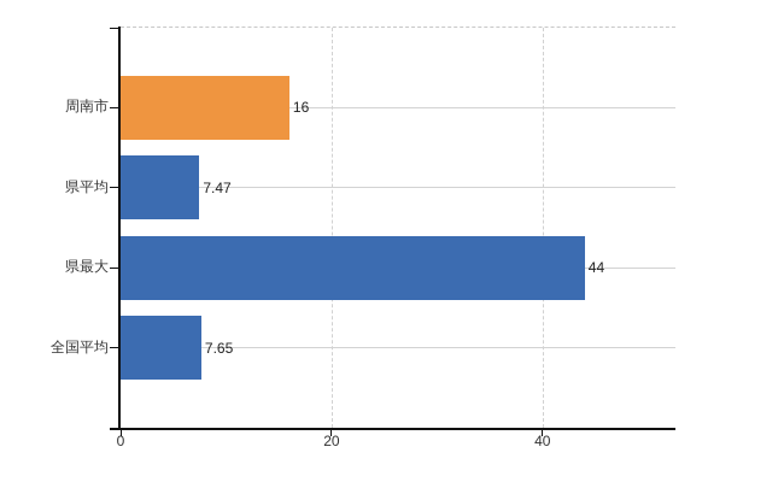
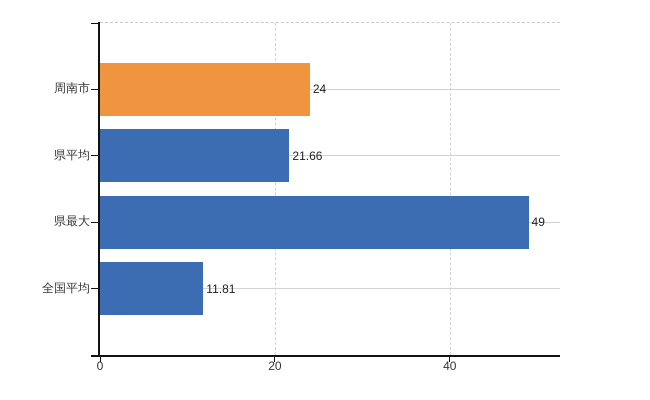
周南市: 16 -> 24
県平均: 7.47 -> 21.66
県最大: 44 -> 49
全国平均: 7.65 -> 11.81
